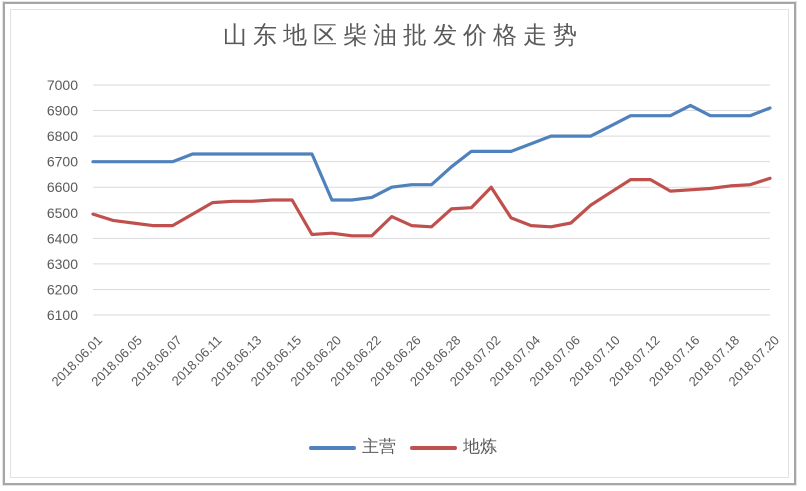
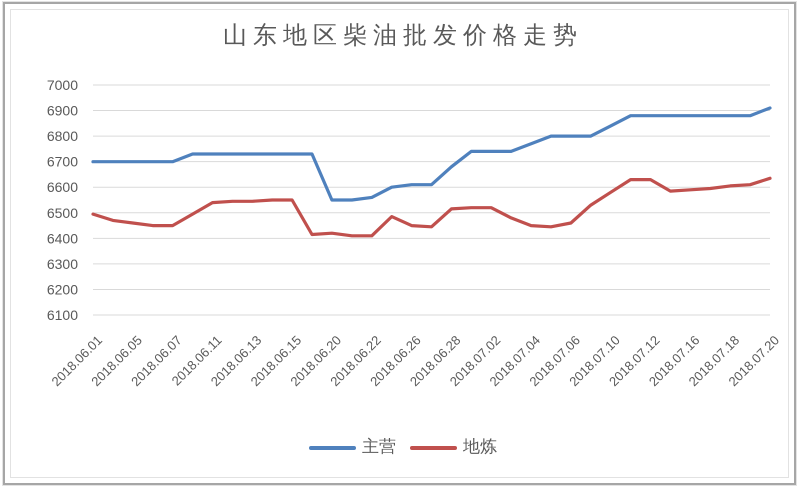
地炼/2018.07.02: 6600 -> 6520
主营/2018.07.16: 6920 -> 6880
